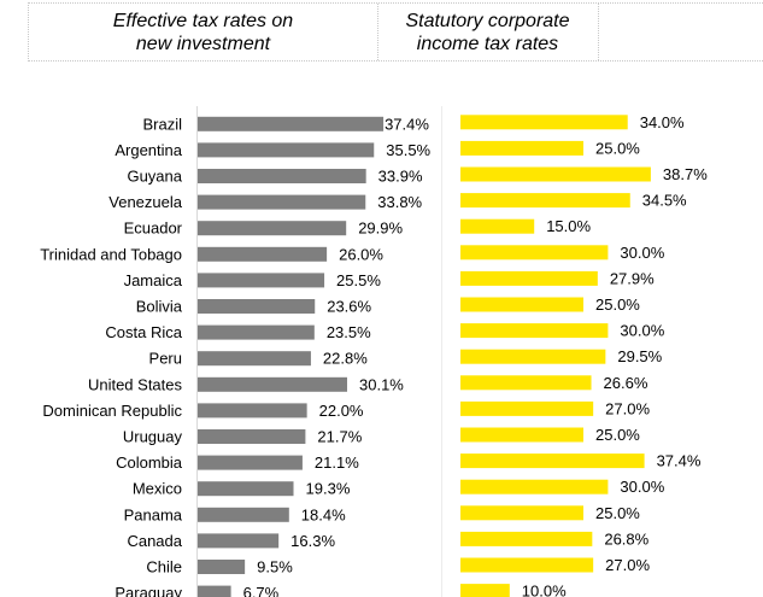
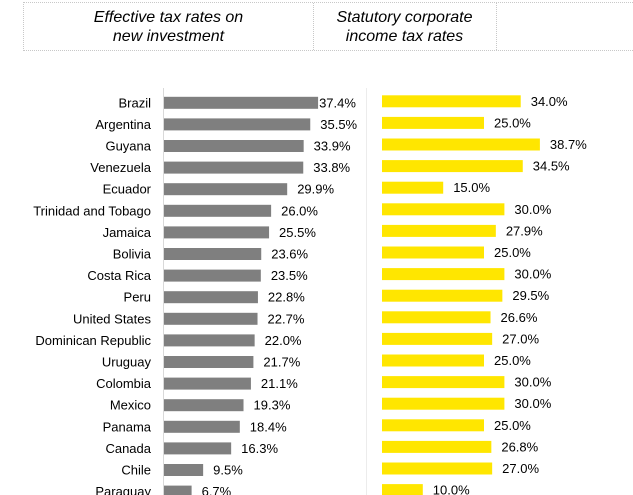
Effective tax rates on new investment/United States: 30.1% -> 22.7%
Statutory corporate income tax rates/Colombia: 37.4% -> 30.0%
